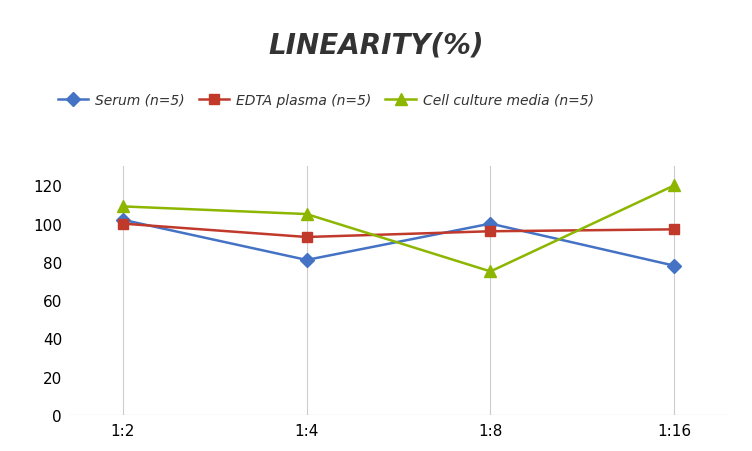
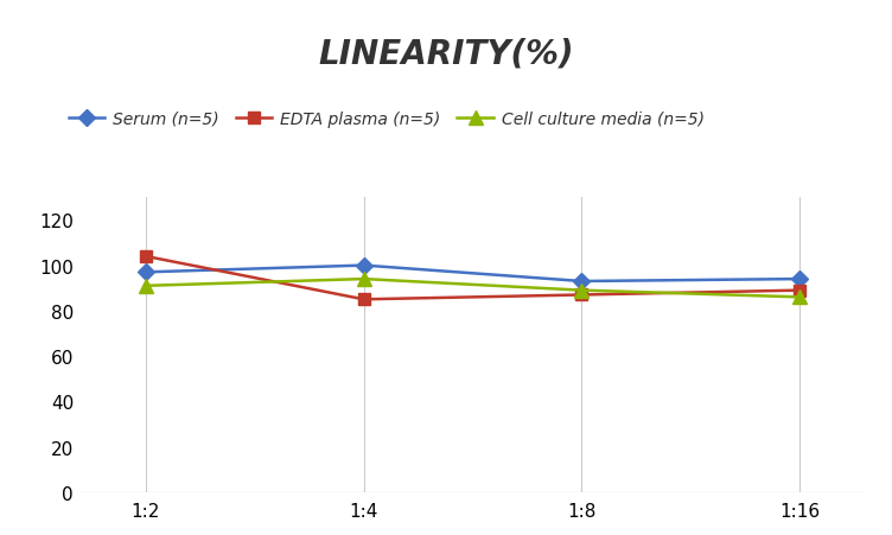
Serum (n=5)/1:2: 102 -> 97
EDTA plasma (n=5)/1:2: 100 -> 104
Cell culture media (n=5)/1:2: 109 -> 91
Serum (n=5)/1:4: 81 -> 100
EDTA plasma (n=5)/1:4: 93 -> 85
Cell culture media (n=5)/1:4: 105 -> 94
Serum (n=5)/1:8: 100 -> 93
EDTA plasma (n=5)/1:8: 96 -> 87
Cell culture media (n=5)/1:8: 75 -> 89
Serum (n=5)/1:16: 78 -> 94
EDTA plasma (n=5)/1:16: 97 -> 89
Cell culture media (n=5)/1:16: 120 -> 86
